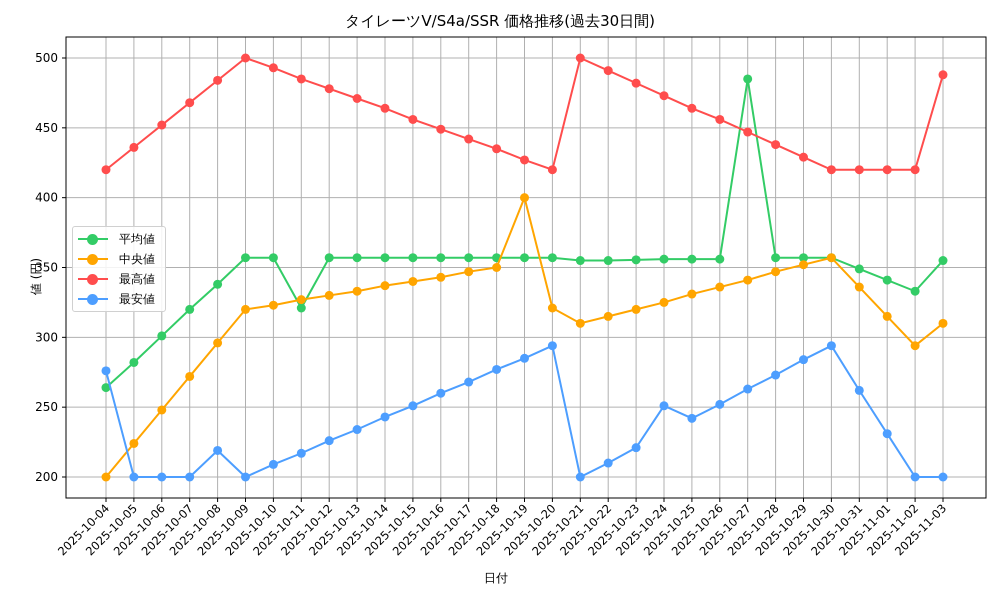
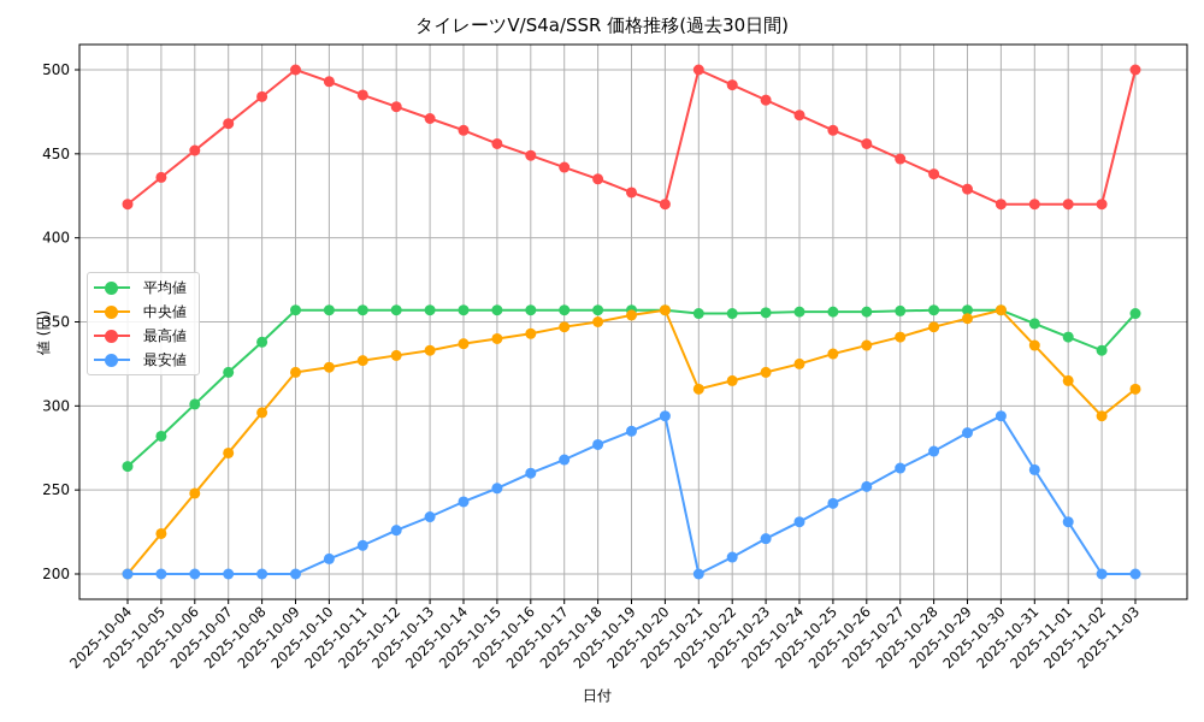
最安値/2025-10-04: 276 -> 200
最安値/2025-10-08: 219 -> 200
平均値/2025-10-11: 321 -> 357
中央値/2025-10-19: 400 -> 354
中央値/2025-10-20: 321 -> 357
最安値/2025-10-24: 251 -> 231
平均値/2025-10-27: 485 -> 356
最高値/2025-11-03: 488 -> 500
